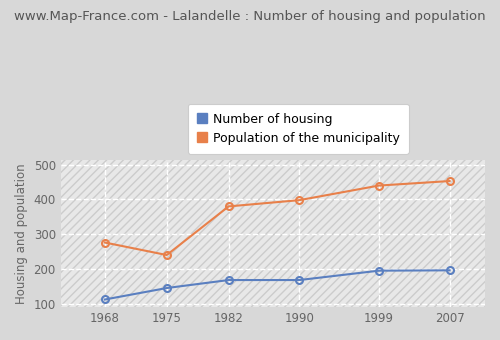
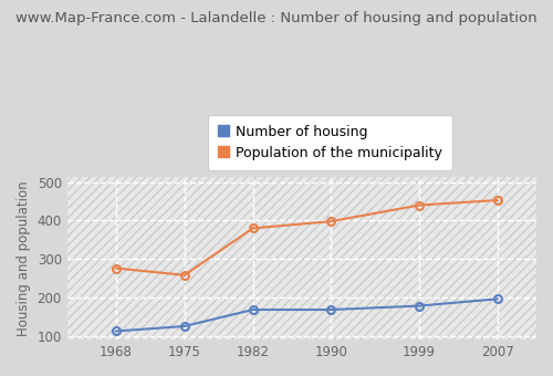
Number of housing/1975: 145 -> 125
Population of the municipality/1975: 240 -> 258
Number of housing/1999: 195 -> 178
